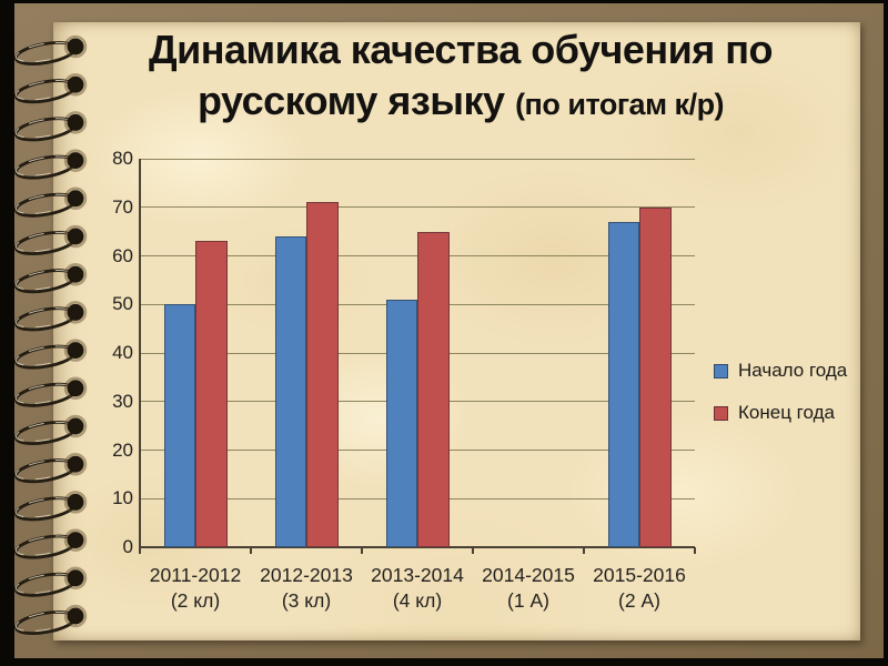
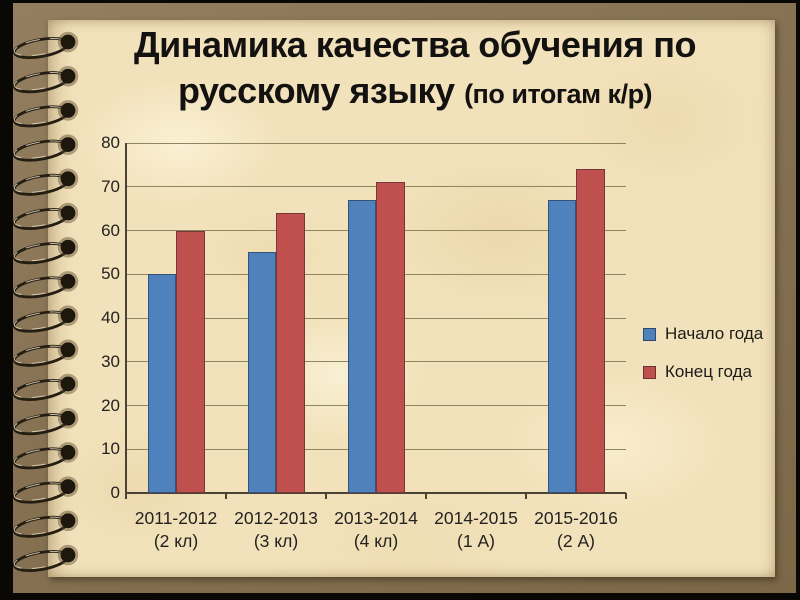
Конец года/2011-2012: 63 -> 60
Начало года/2012-2013: 64 -> 55
Конец года/2012-2013: 71 -> 64
Начало года/2013-2014: 51 -> 67
Конец года/2013-2014: 65 -> 71
Конец года/2015-2016: 70 -> 74
